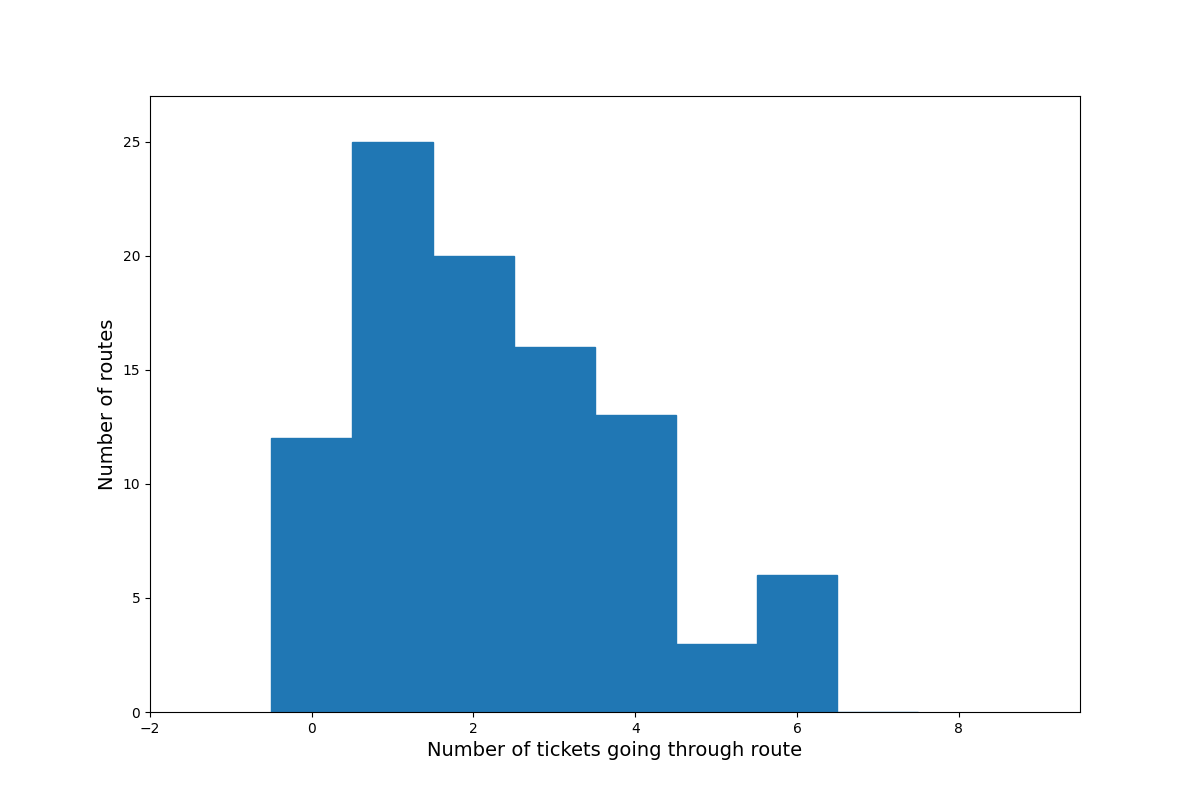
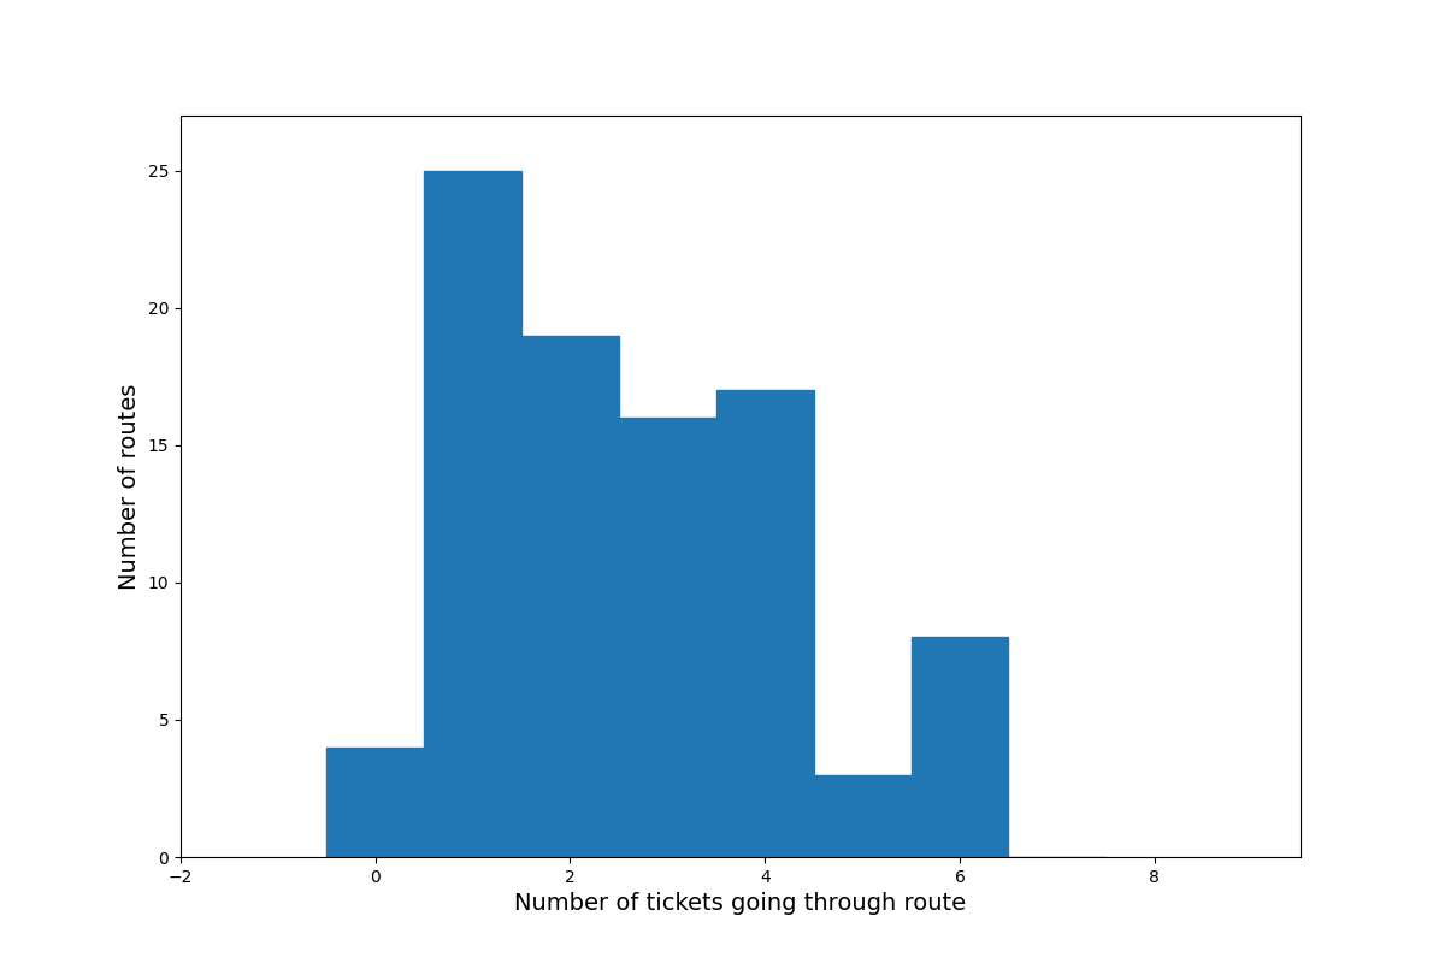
0: 12 -> 4
2: 20 -> 19
4: 13 -> 17
6: 6 -> 8
